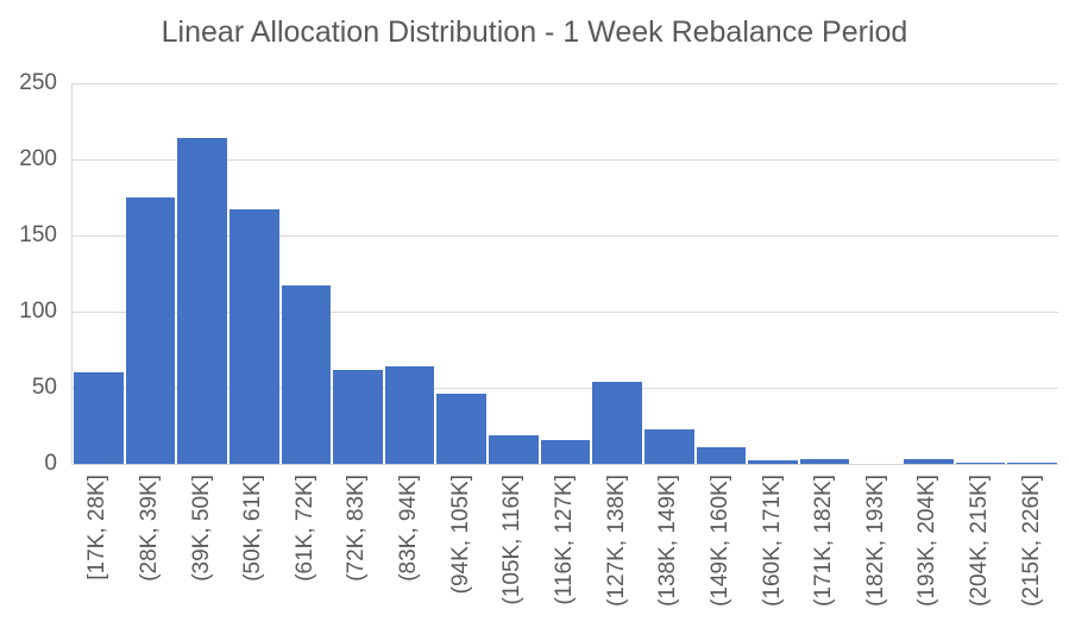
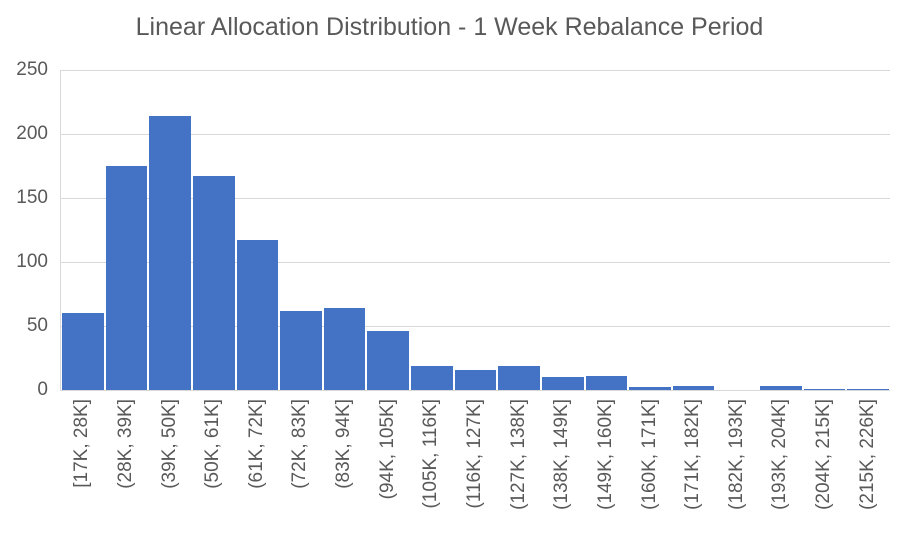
(127K, 138K]: 54 -> 19
(138K, 149K]: 23 -> 10
